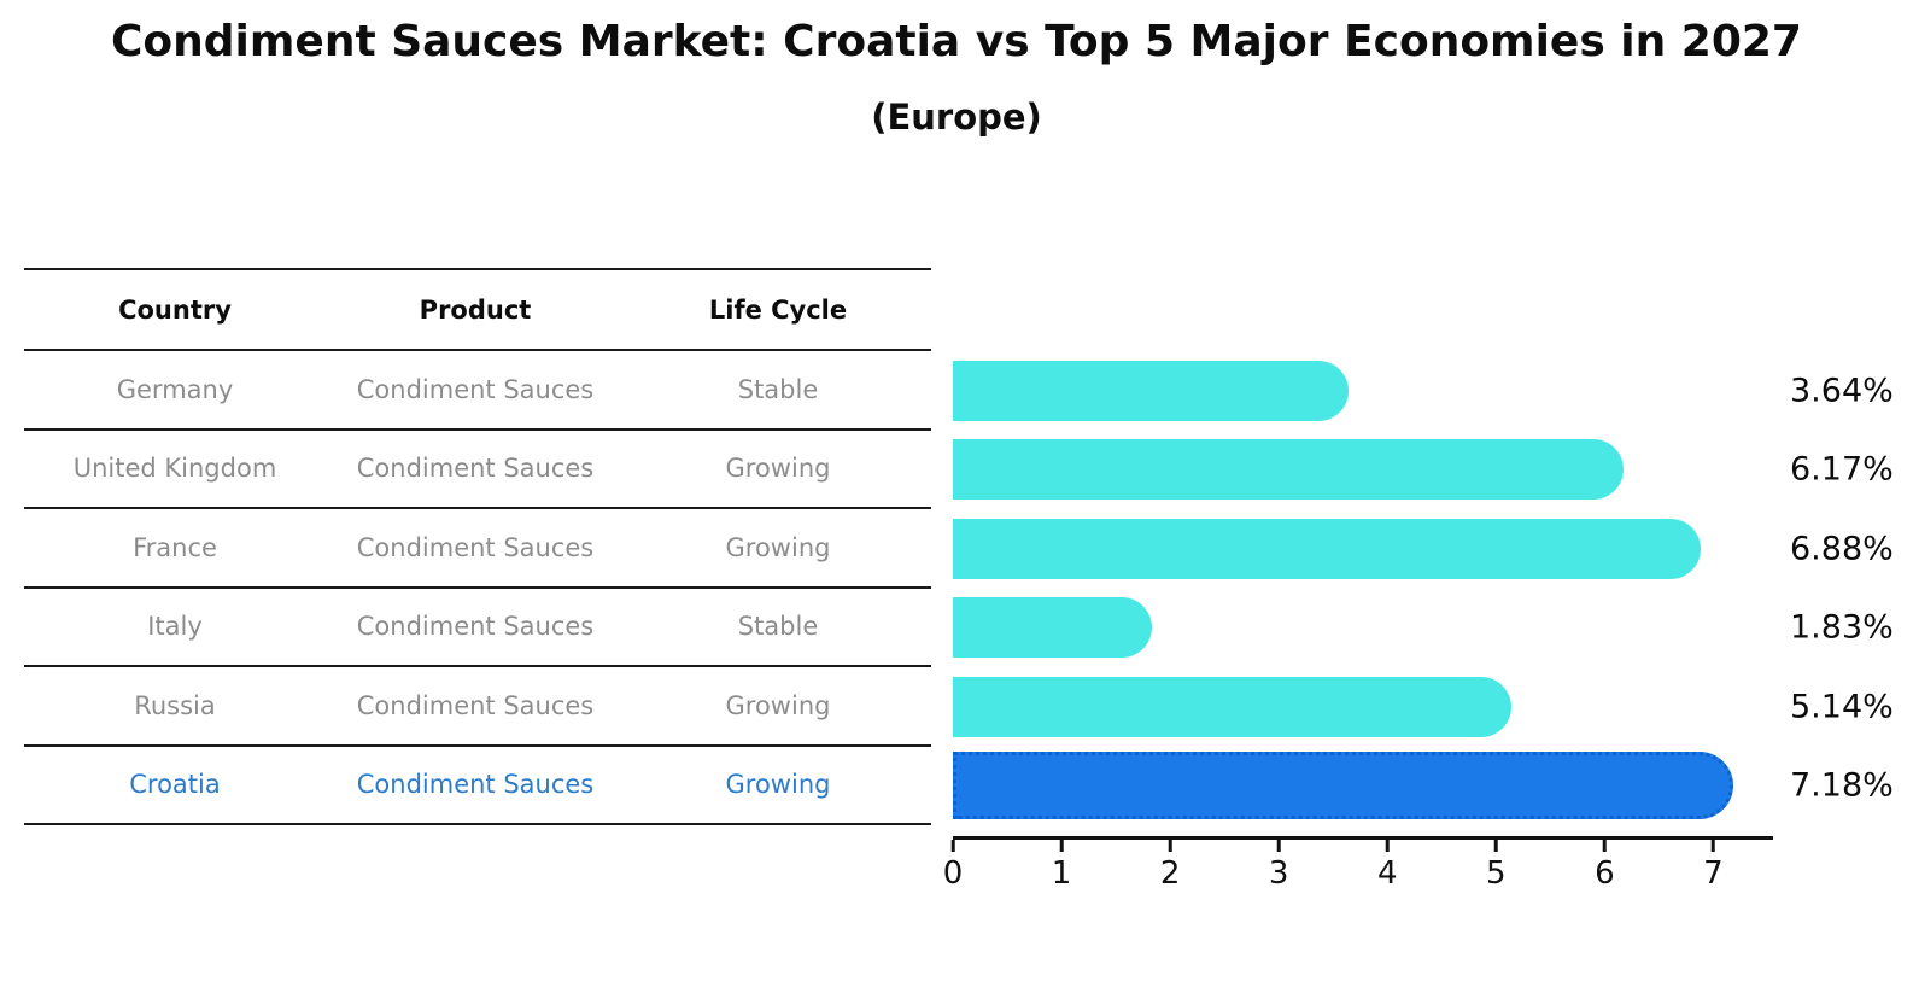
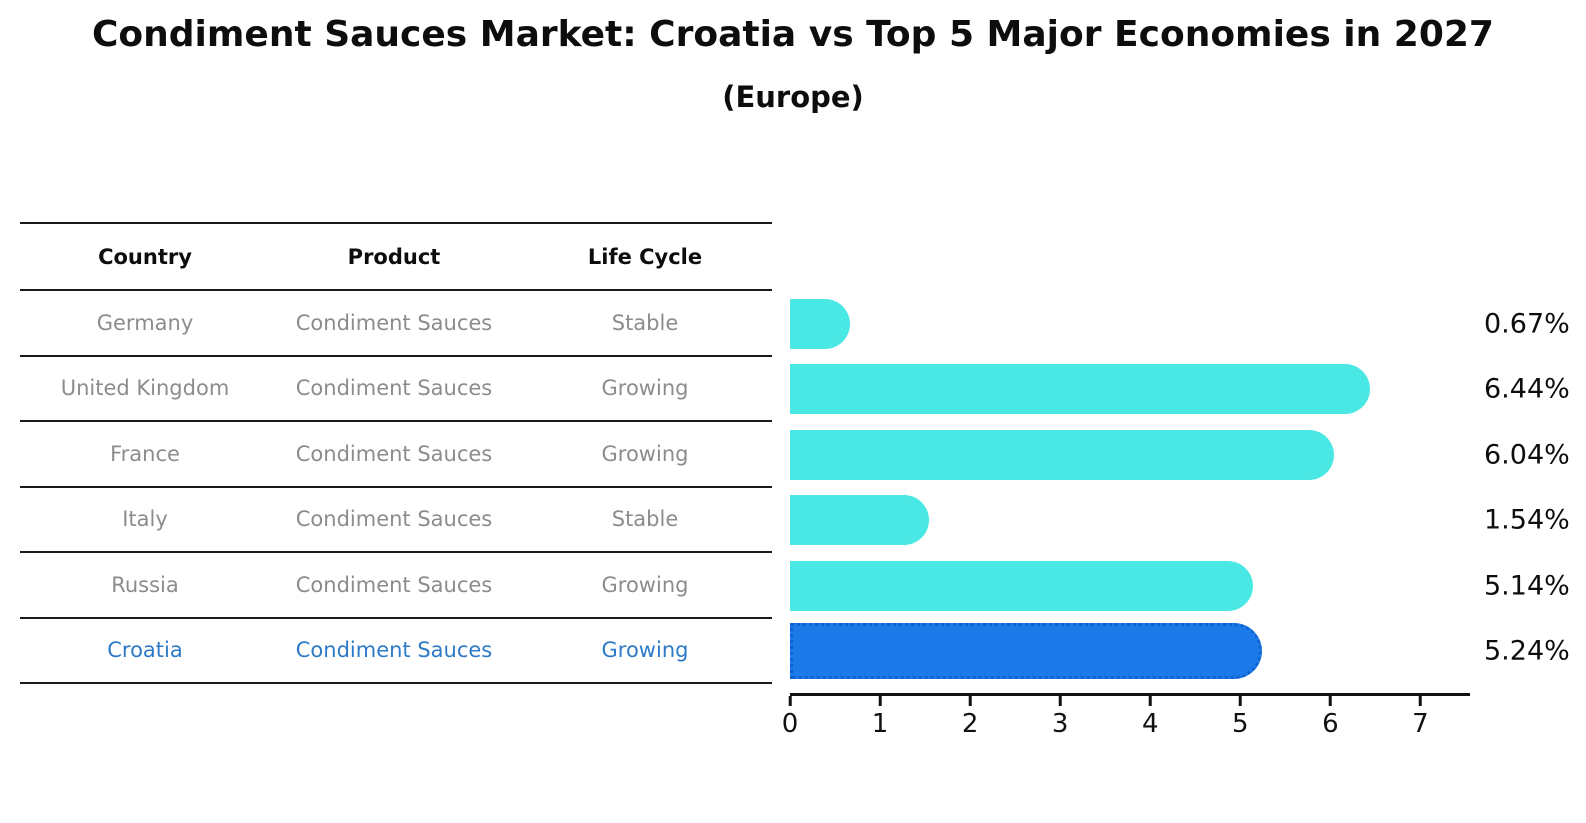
Germany: 3.64% -> 0.67%
United Kingdom: 6.17% -> 6.44%
France: 6.88% -> 6.04%
Italy: 1.83% -> 1.54%
Croatia: 7.18% -> 5.24%
